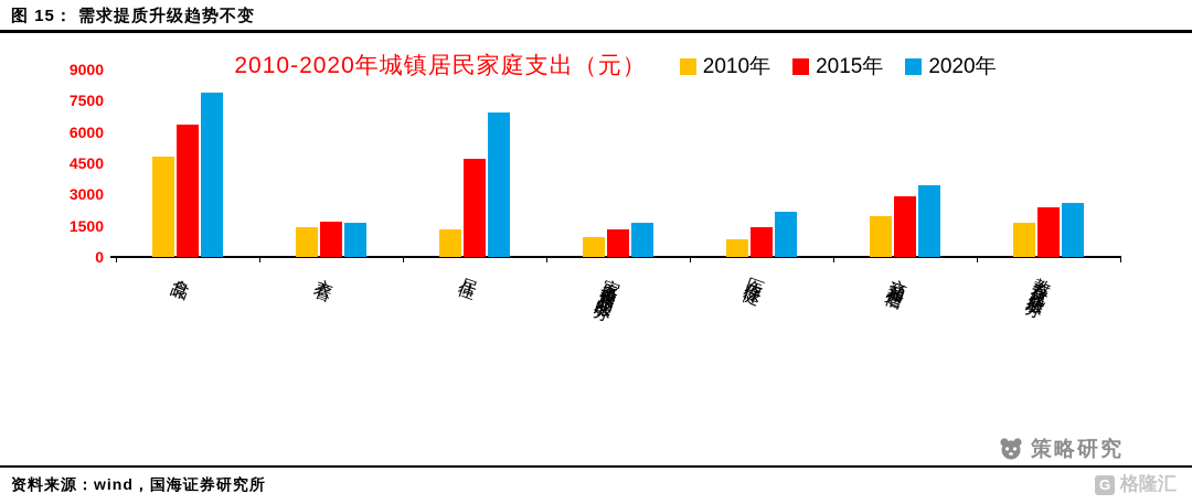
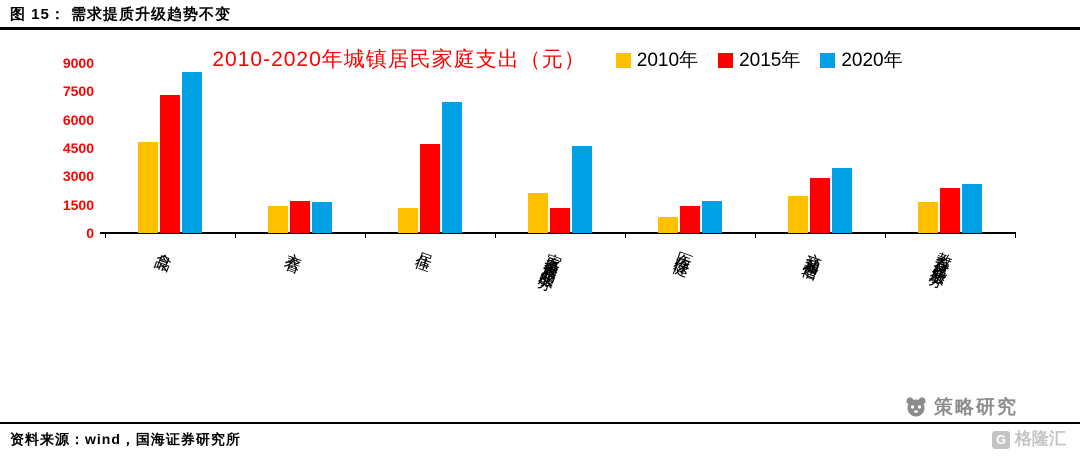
2015年/食品: 6400 -> 7300
2020年/食品: 7900 -> 8500
2010年/家庭设备用品及服务: 1000 -> 2100
2020年/家庭设备用品及服务: 1600 -> 4600
2020年/医疗保健: 2200 -> 1700
